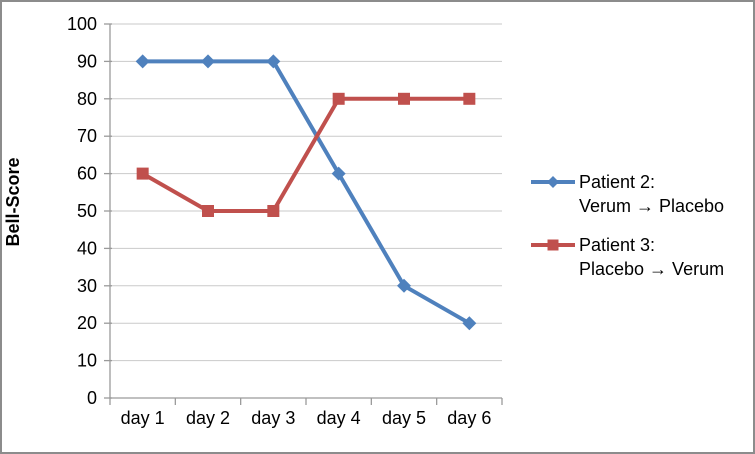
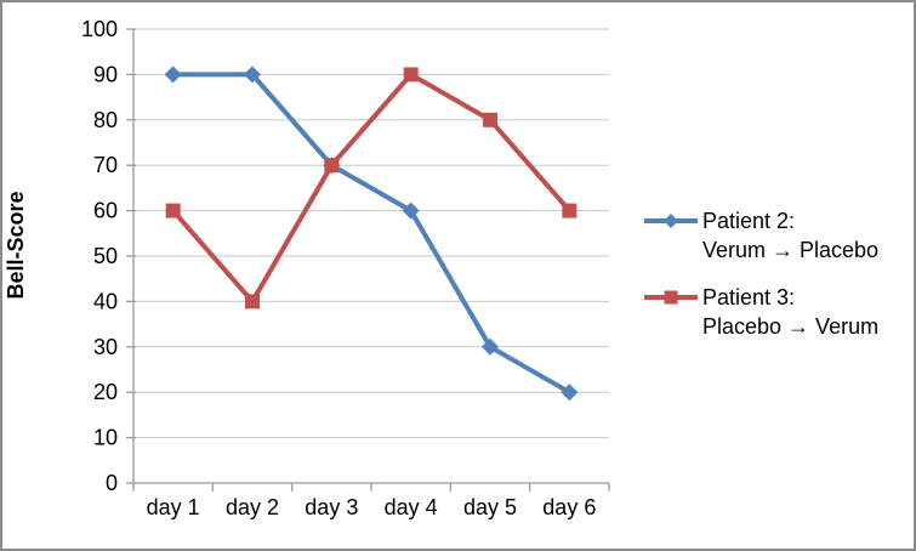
Patient 3: Placebo → Verum/day 2: 50 -> 40
Patient 2: Verum → Placebo/day 3: 90 -> 70
Patient 3: Placebo → Verum/day 3: 50 -> 70
Patient 3: Placebo → Verum/day 4: 80 -> 90
Patient 3: Placebo → Verum/day 6: 80 -> 60
